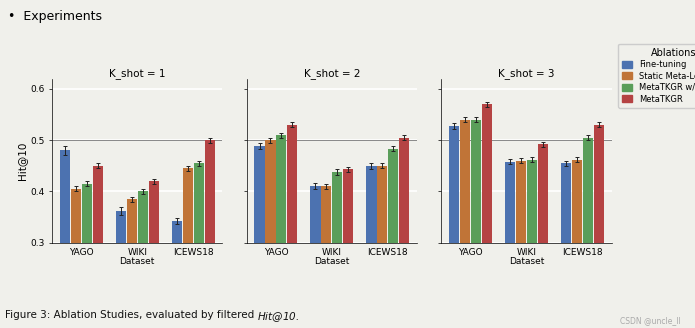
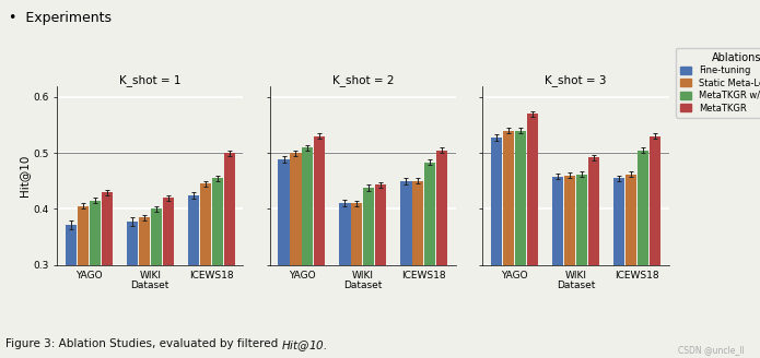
K_shot = 1/Fine-tuning/YAGO: 0.480 -> 0.372
K_shot = 1/MetaTKGR/YAGO: 0.45 -> 0.43
K_shot = 1/Fine-tuning/WIKI: 0.362 -> 0.377
K_shot = 1/Fine-tuning/ICEWS18: 0.342 -> 0.425
